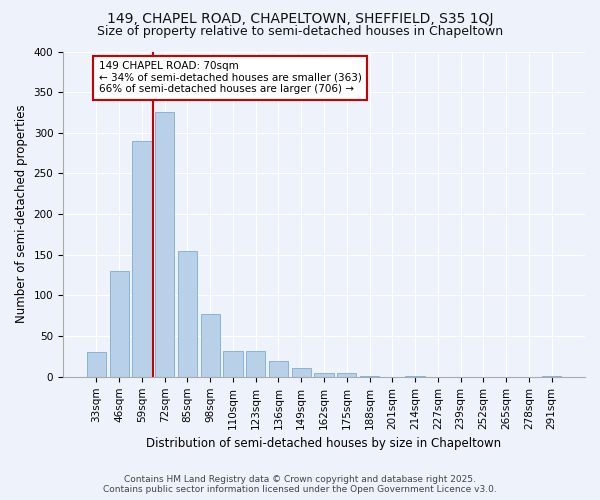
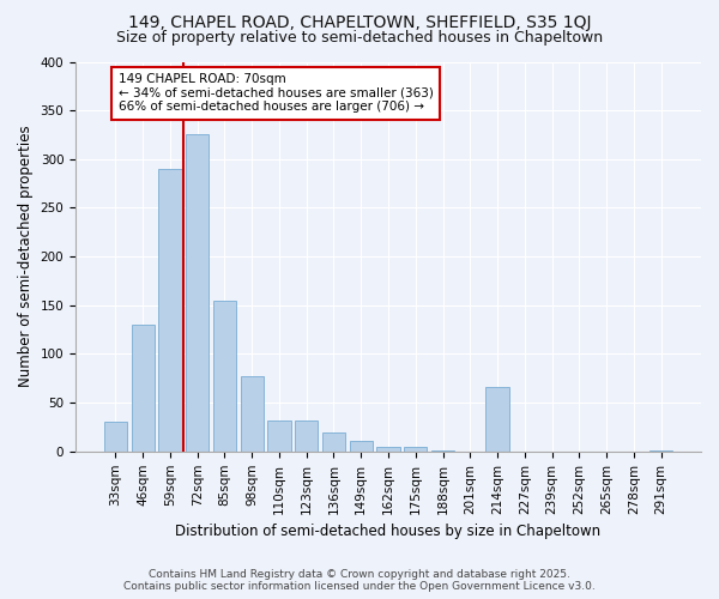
214sqm: 1 -> 66
